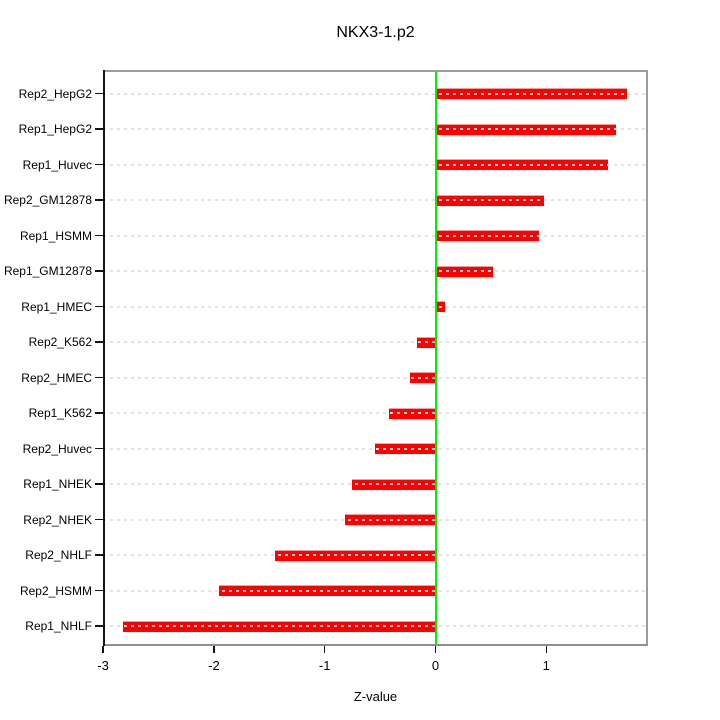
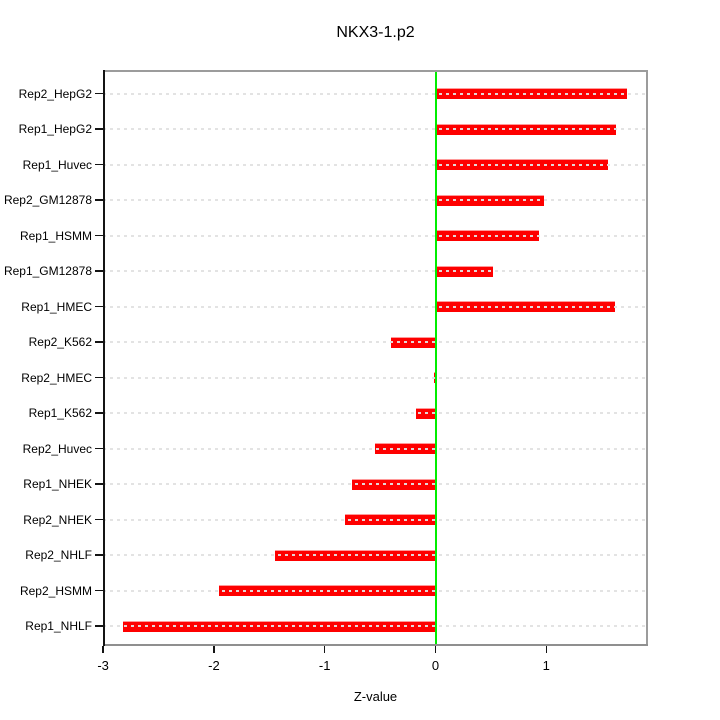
Rep1_HMEC: 0.09 -> 1.62
Rep2_K562: -0.17 -> -0.40
Rep2_HMEC: -0.23 -> -0.01
Rep1_K562: -0.42 -> -0.18
